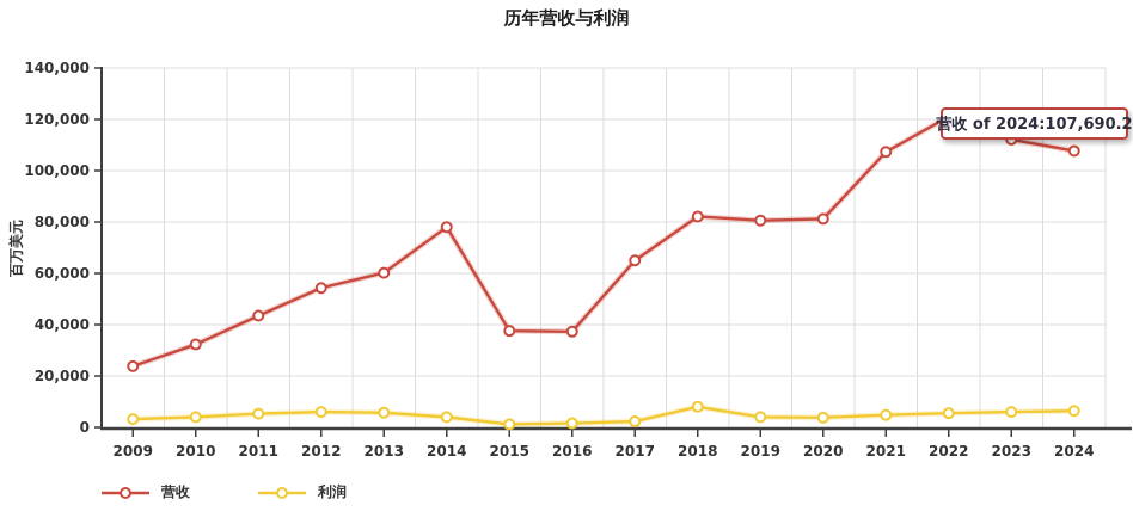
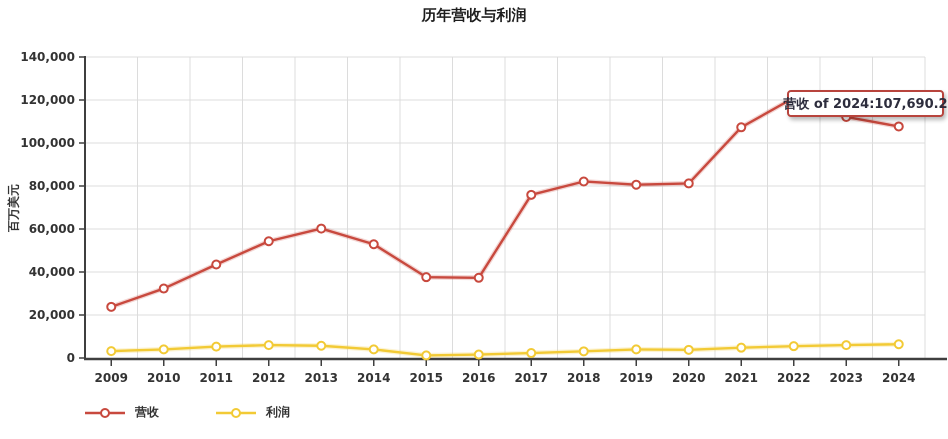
营收/2014: 78000 -> 53000
营收/2017: 65000 -> 76000
利润/2018: 8000 -> 3000
